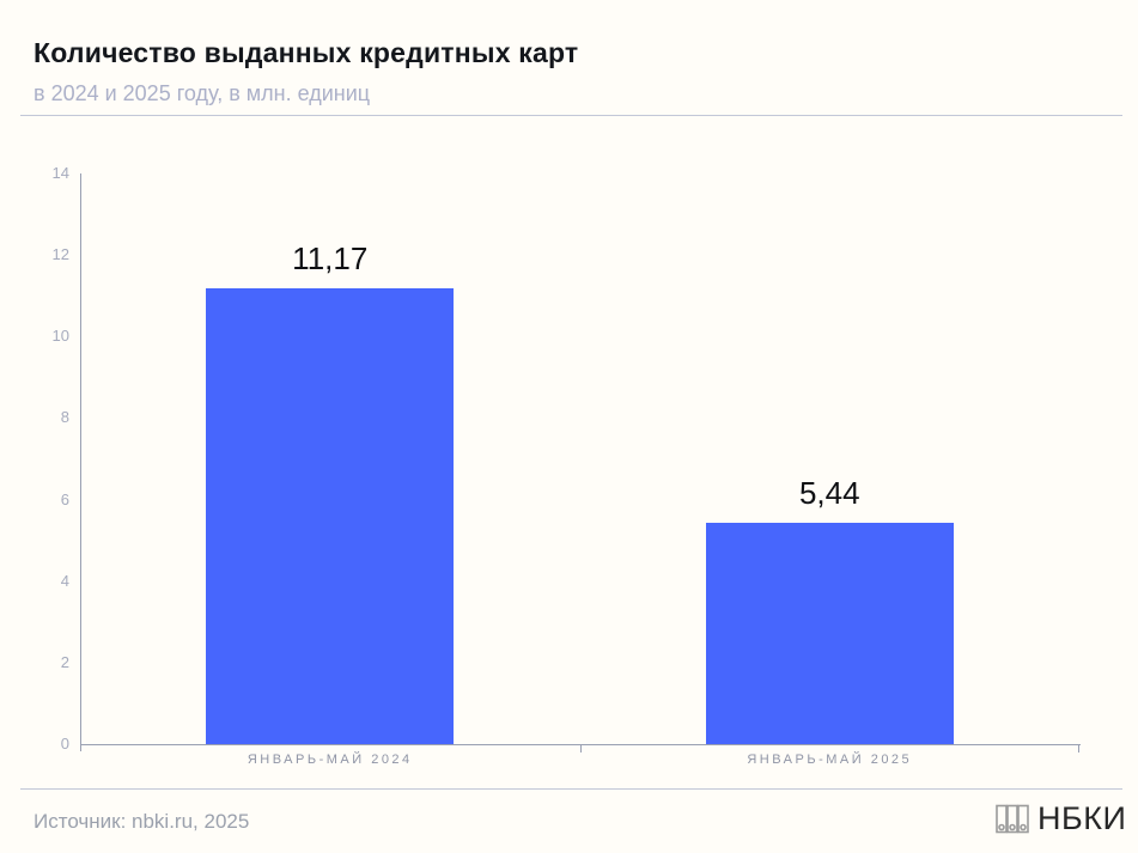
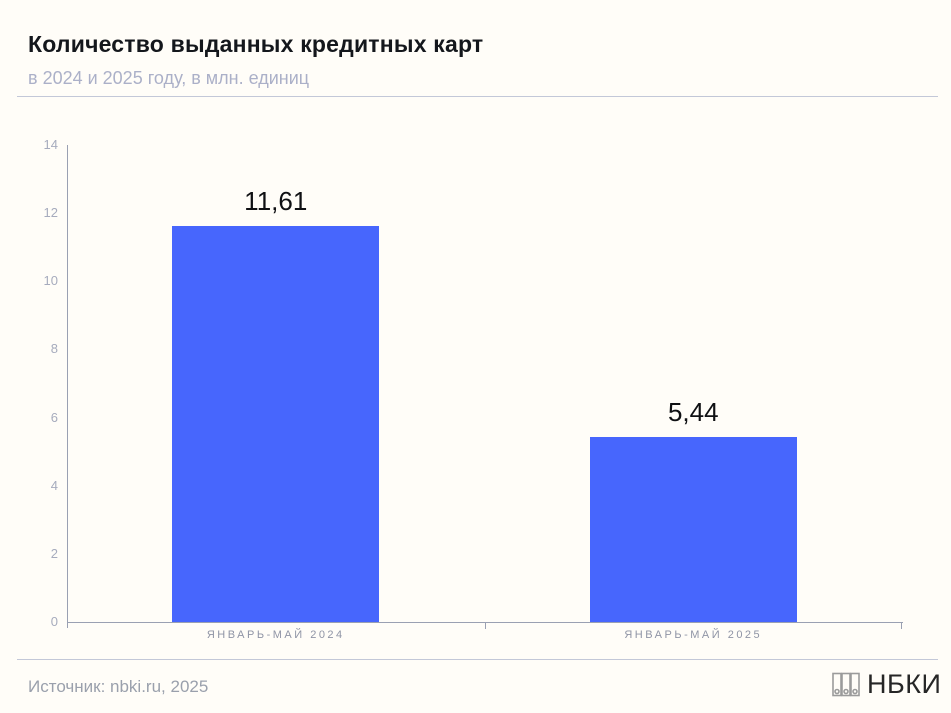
ЯНВАРЬ-МАЙ 2024: 11,17 -> 11,61
